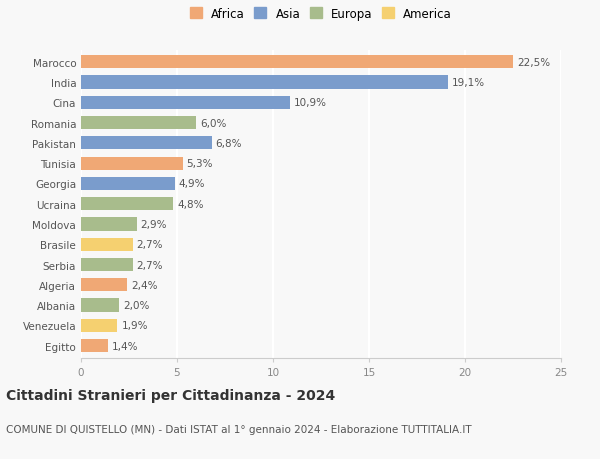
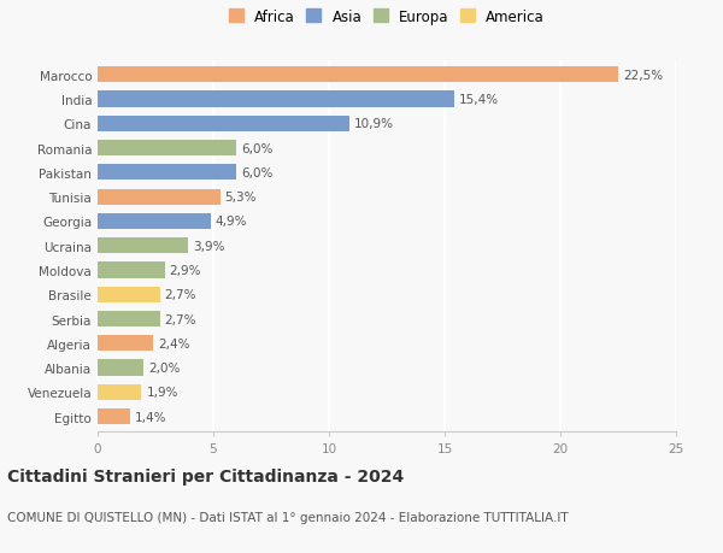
India: 19,1% -> 15,4%
Pakistan: 6,8% -> 6,0%
Ucraina: 4,8% -> 3,9%
